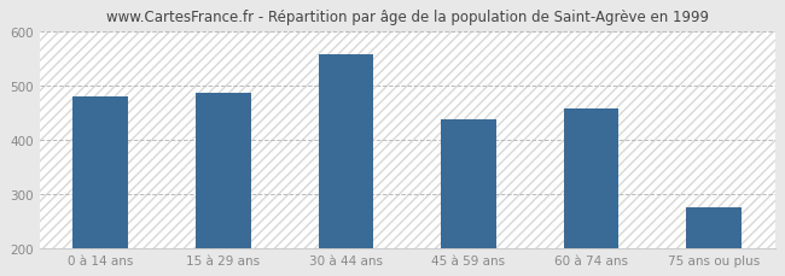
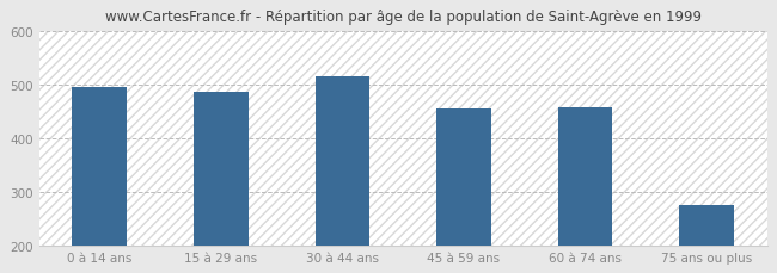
0 à 14 ans: 480 -> 495
30 à 44 ans: 557 -> 515
45 à 59 ans: 438 -> 455
